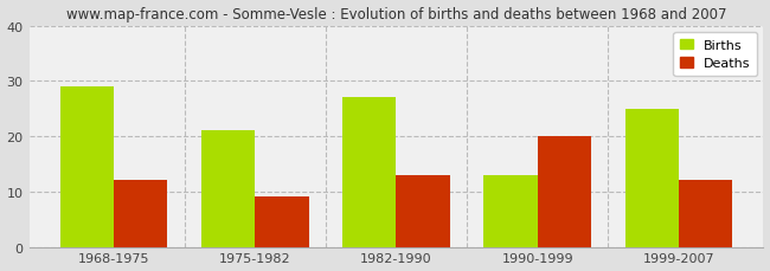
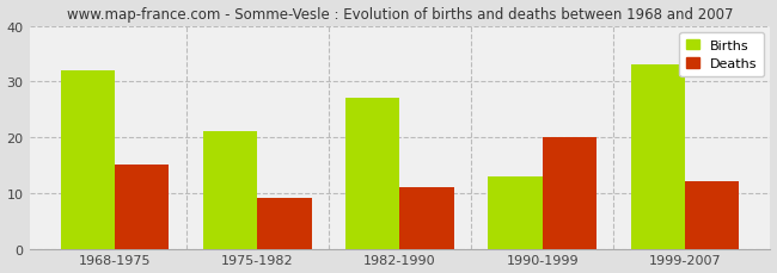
Births/1968-1975: 29 -> 32
Deaths/1968-1975: 12 -> 15
Deaths/1982-1990: 13 -> 11
Births/1999-2007: 25 -> 33
